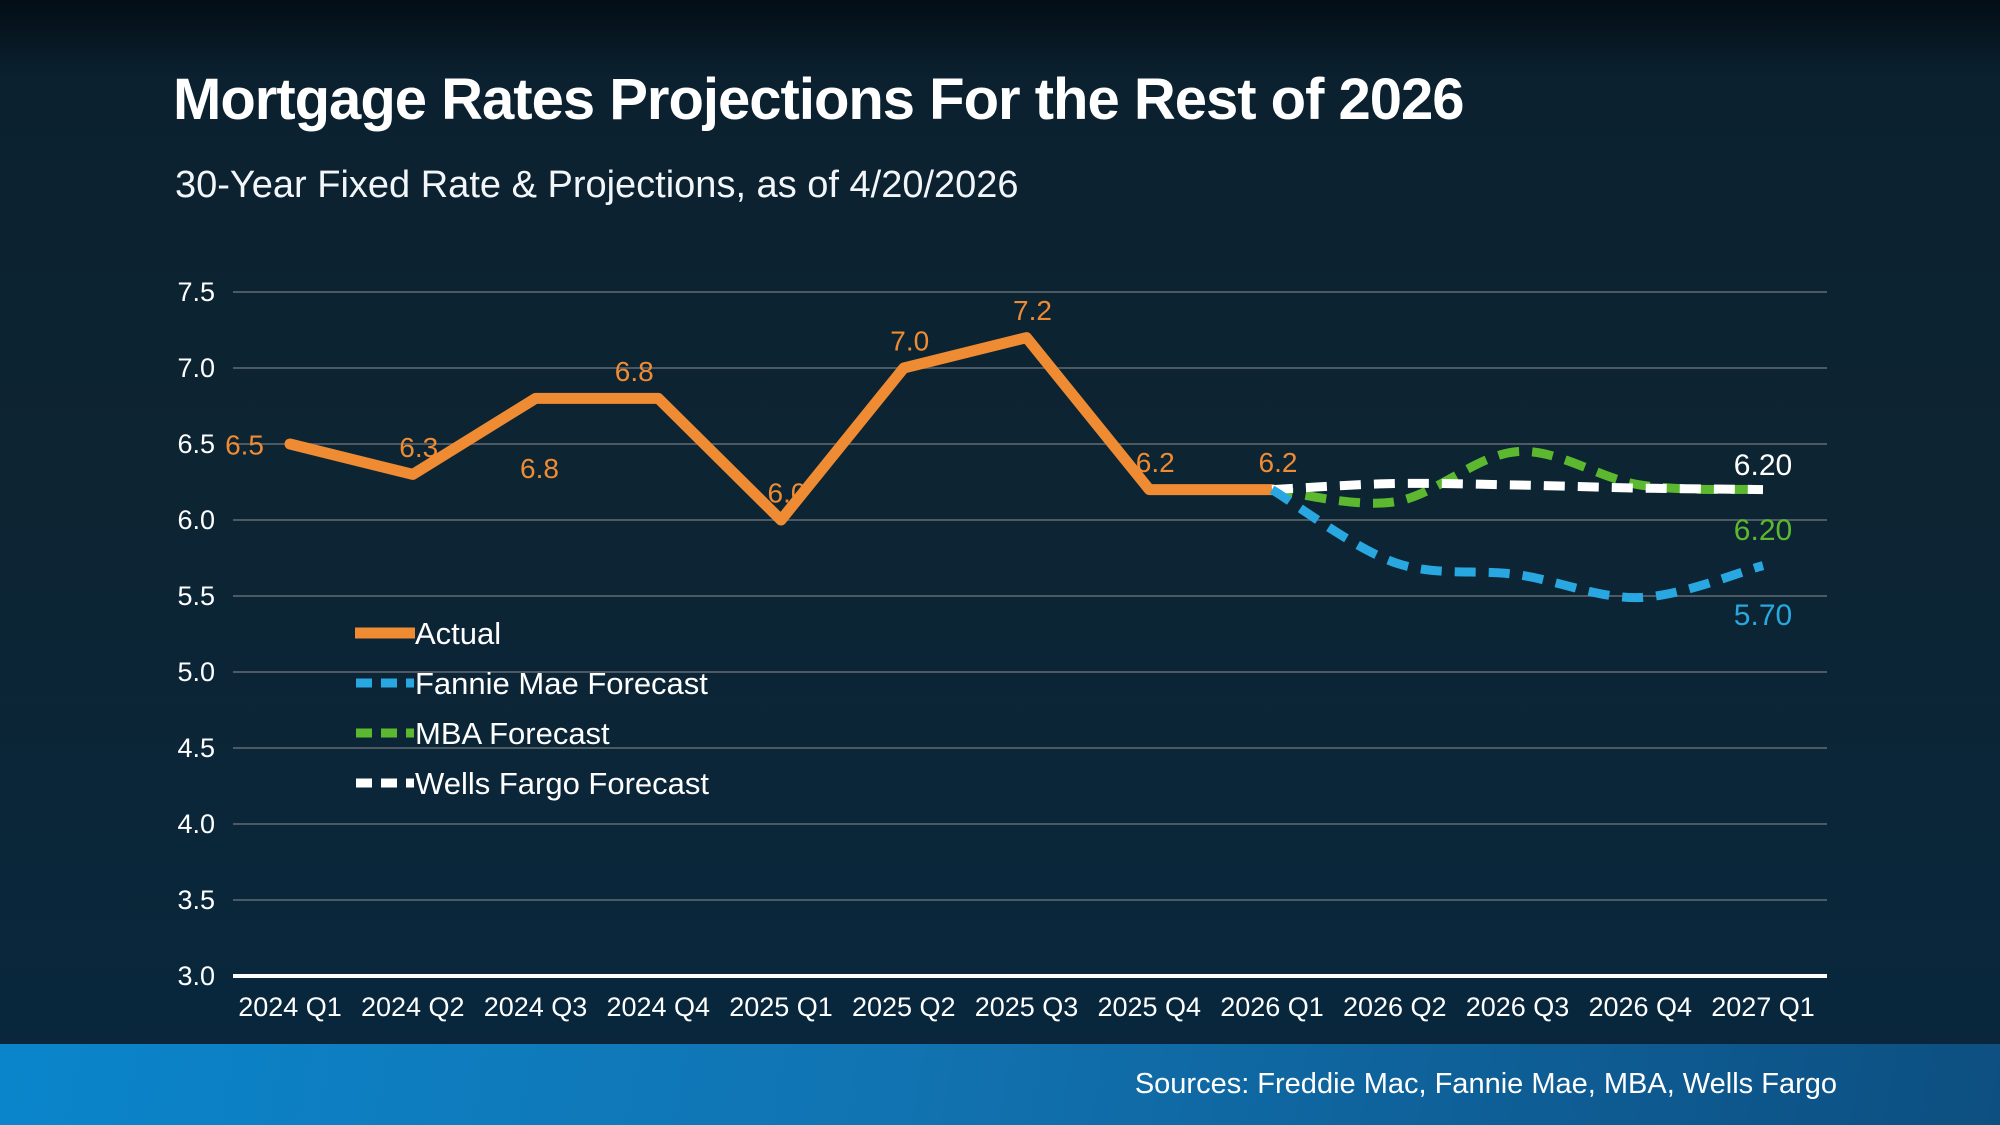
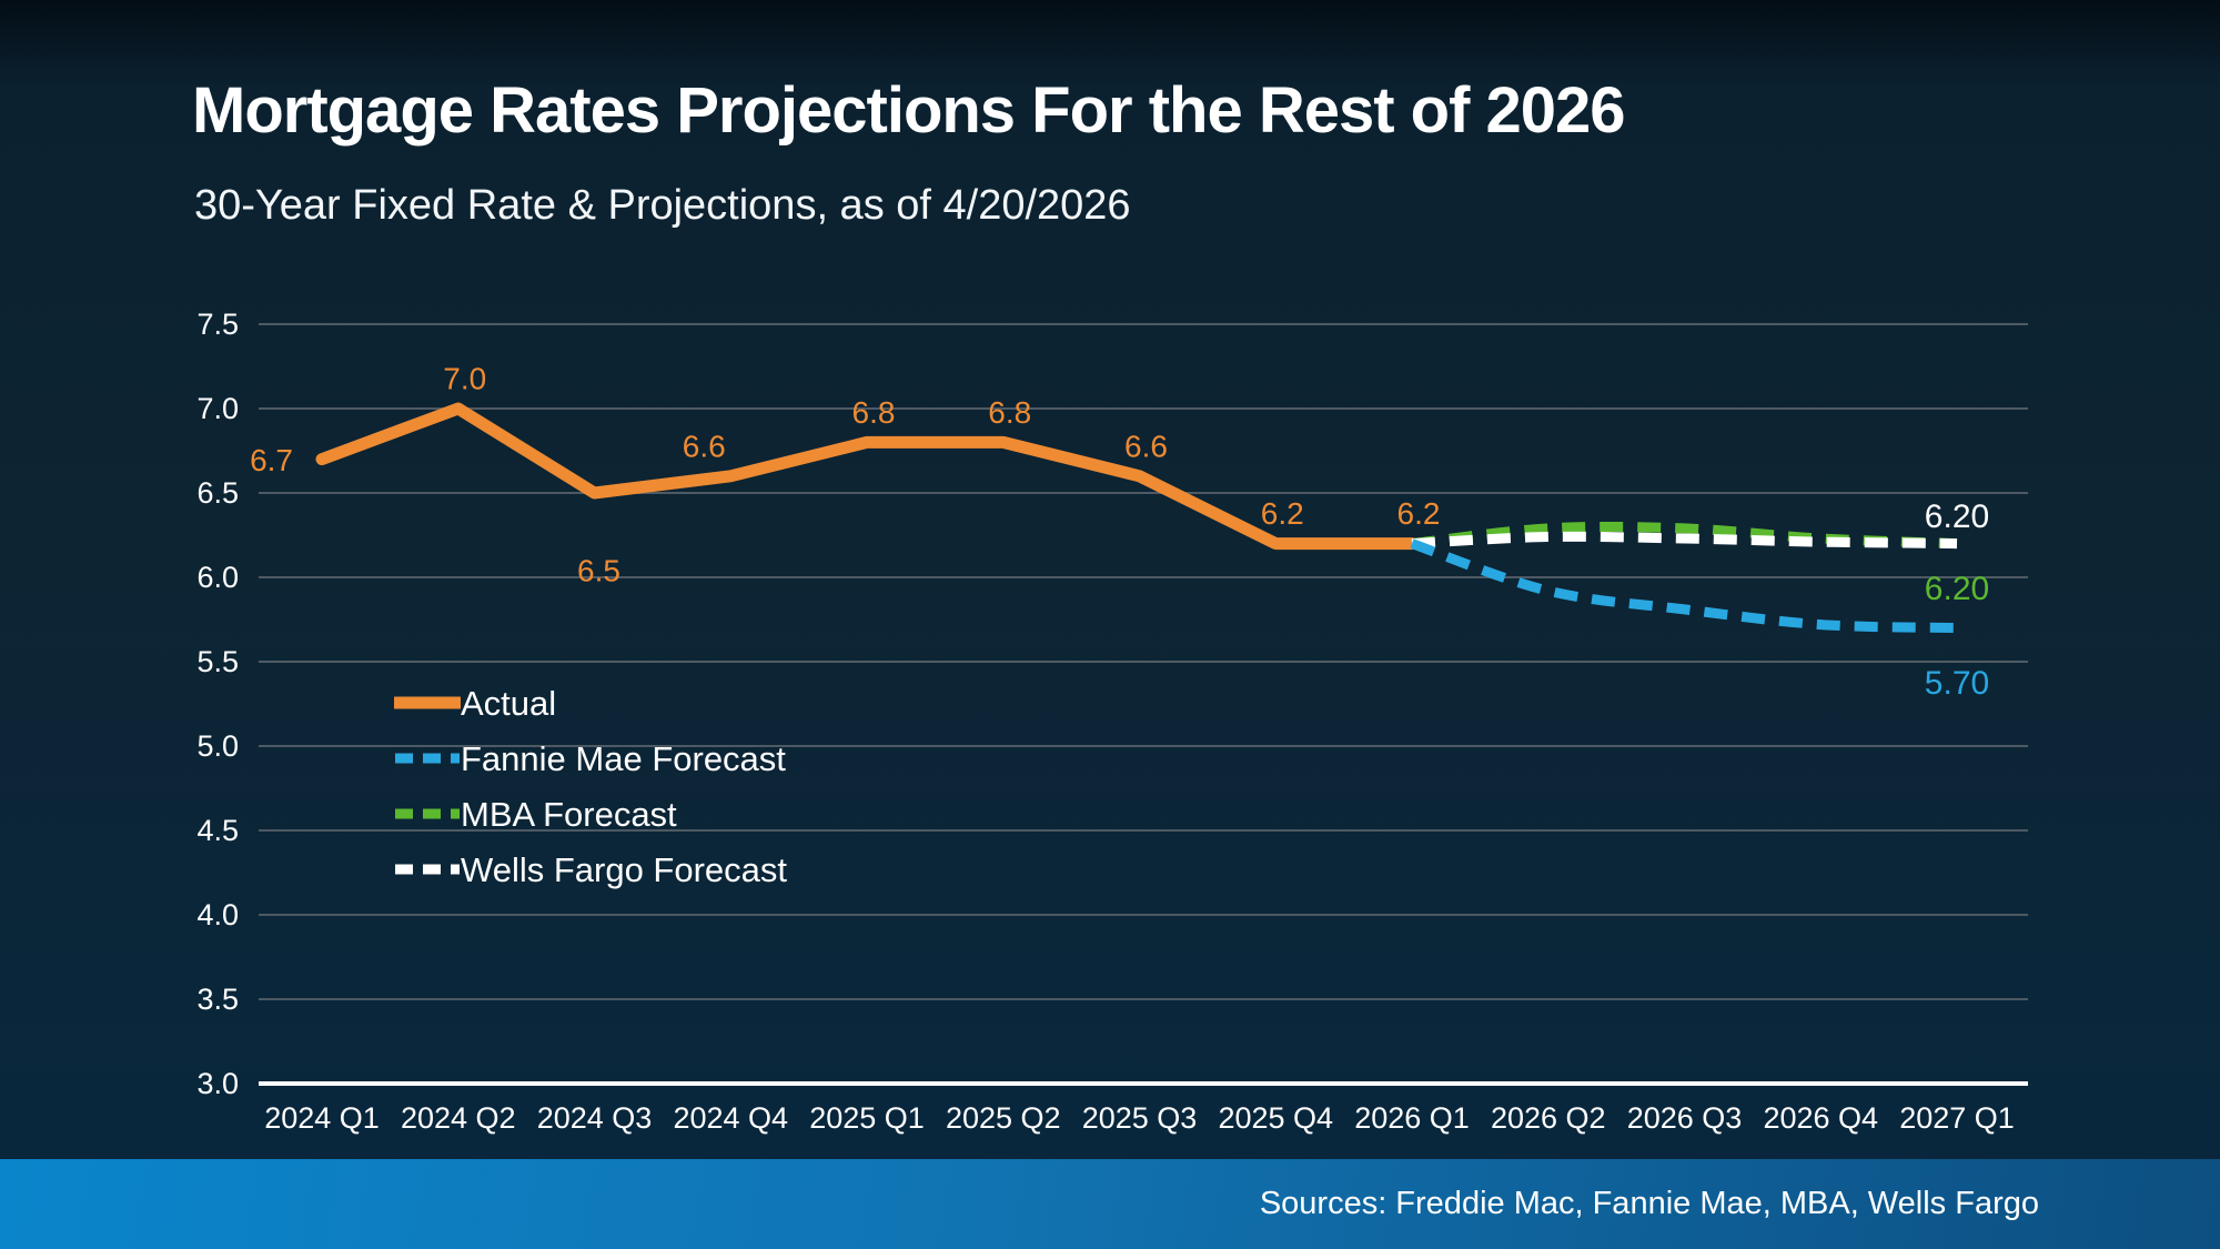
Actual/2024 Q1: 6.5 -> 6.7
Actual/2024 Q2: 6.3 -> 7.0
Actual/2024 Q3: 6.8 -> 6.5
Actual/2024 Q4: 6.8 -> 6.6
Actual/2025 Q1: 6.0 -> 6.8
Actual/2025 Q2: 7.0 -> 6.8
Actual/2025 Q3: 7.2 -> 6.6
Fannie Mae Forecast/2026 Q2: 5.72 -> 5.92
MBA Forecast/2026 Q2: 6.12 -> 6.29
Fannie Mae Forecast/2026 Q3: 5.64 -> 5.81
MBA Forecast/2026 Q3: 6.45 -> 6.29
Fannie Mae Forecast/2026 Q4: 5.49 -> 5.72
